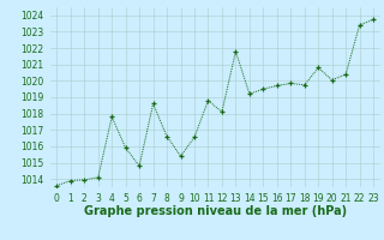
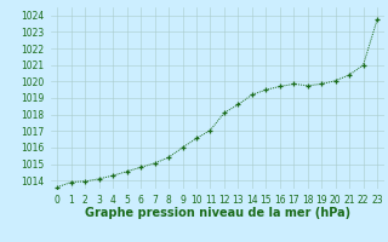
4: 1017.8 -> 1014.3
5: 1015.9 -> 1014.5
7: 1018.6 -> 1015.0
8: 1016.6 -> 1015.4
9: 1015.4 -> 1016.0
11: 1018.8 -> 1017.0
13: 1021.8 -> 1018.6
19: 1020.8 -> 1019.9
22: 1023.4 -> 1021.0
